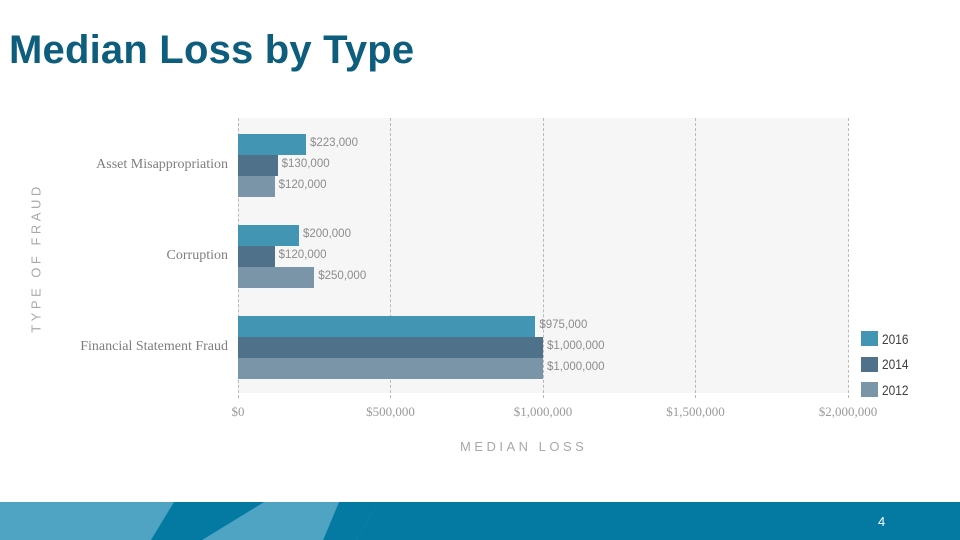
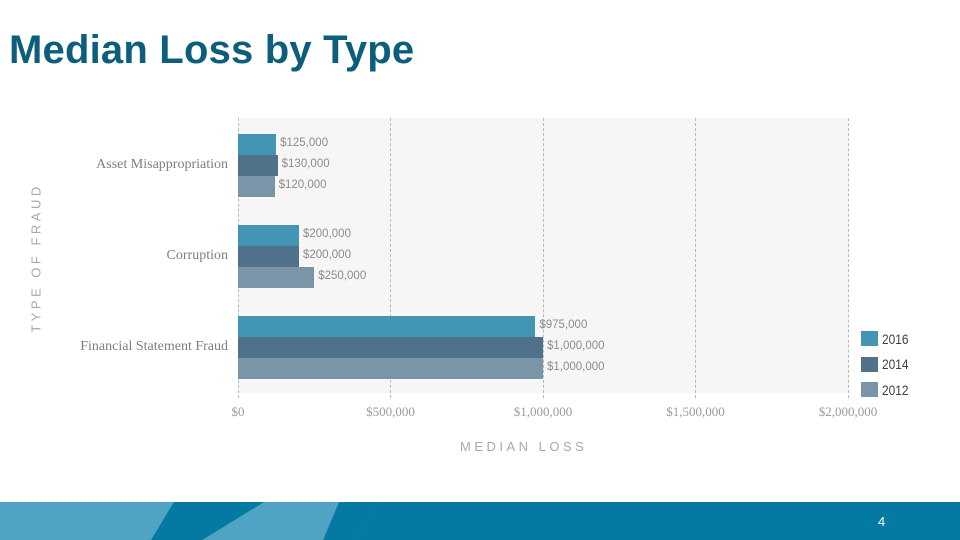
2016/Asset Misappropriation: $223,000 -> $125,000
2014/Corruption: $120,000 -> $200,000
